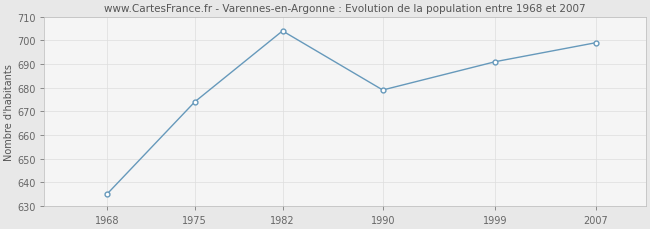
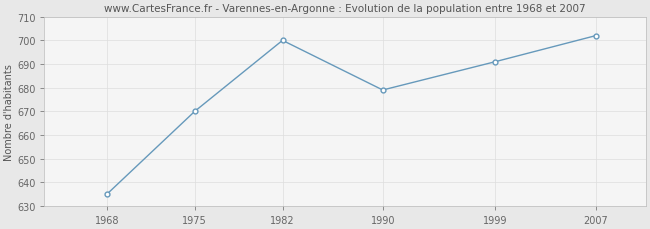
1975: 674 -> 670
1982: 704 -> 700
2007: 699 -> 702
